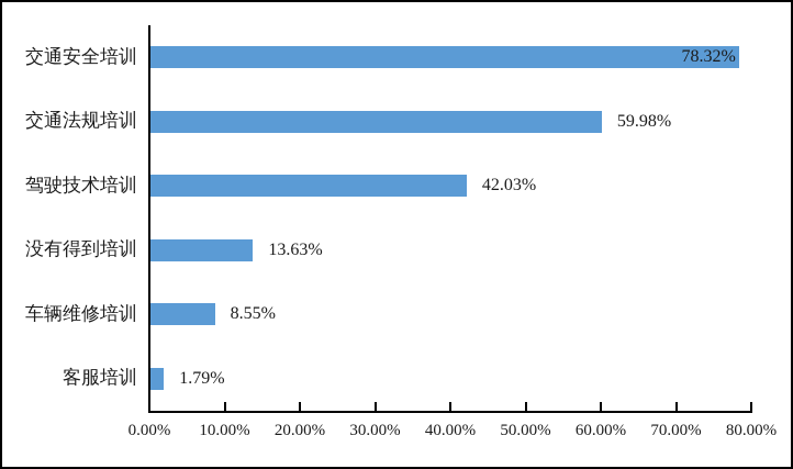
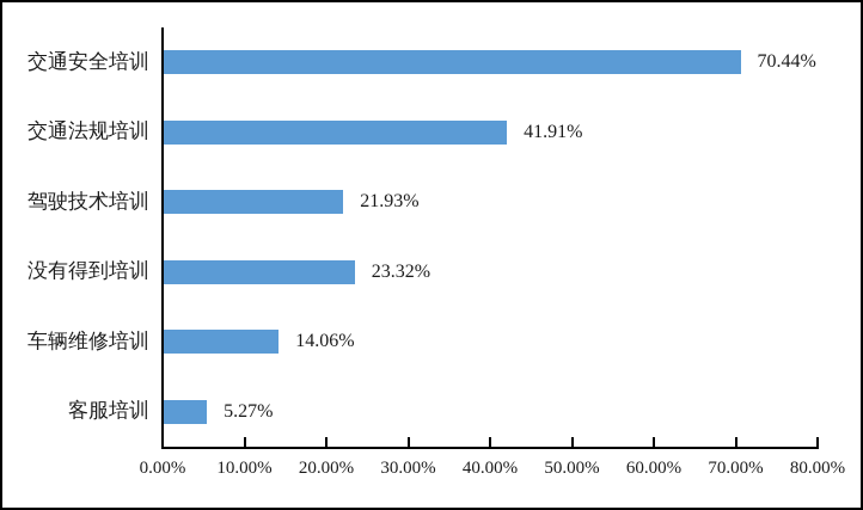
交通安全培训: 78.32% -> 70.44%
交通法规培训: 59.98% -> 41.91%
驾驶技术培训: 42.03% -> 21.93%
没有得到培训: 13.63% -> 23.32%
车辆维修培训: 8.55% -> 14.06%
客服培训: 1.79% -> 5.27%
